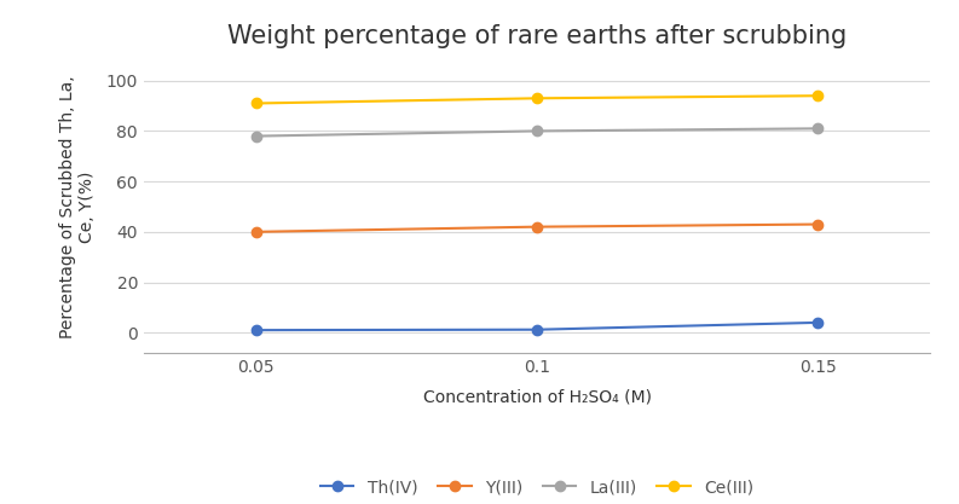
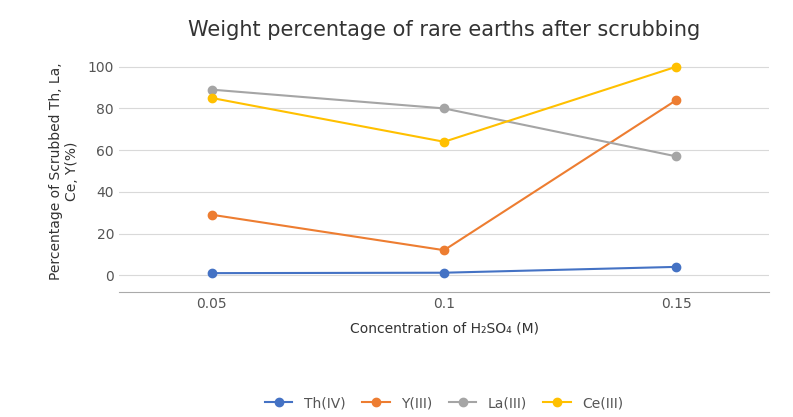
Y(III)/0.05: 40 -> 29
La(III)/0.05: 78 -> 89
Ce(III)/0.05: 91 -> 85
Y(III)/0.1: 42 -> 12
Ce(III)/0.1: 93 -> 64
Y(III)/0.15: 43 -> 84
La(III)/0.15: 81 -> 57
Ce(III)/0.15: 94 -> 100
